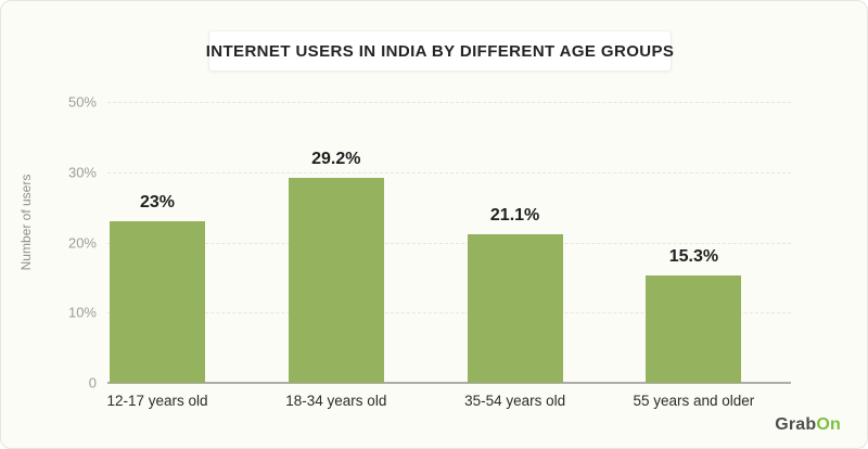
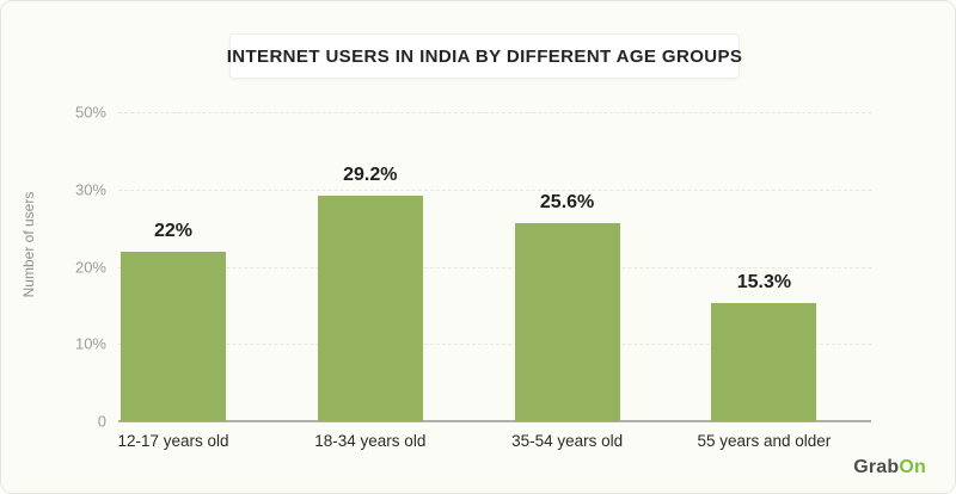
12-17 years old: 23% -> 22%
35-54 years old: 21.1% -> 25.6%
